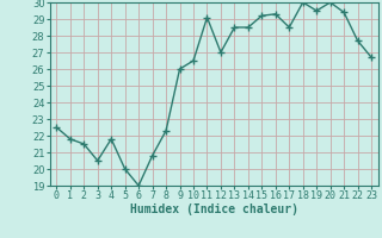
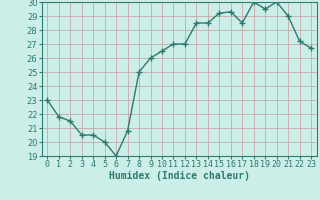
0: 22.5 -> 23.0
4: 21.8 -> 20.5
8: 22.3 -> 25.0
11: 29.1 -> 27.0
21: 29.4 -> 29.0
22: 27.7 -> 27.2
